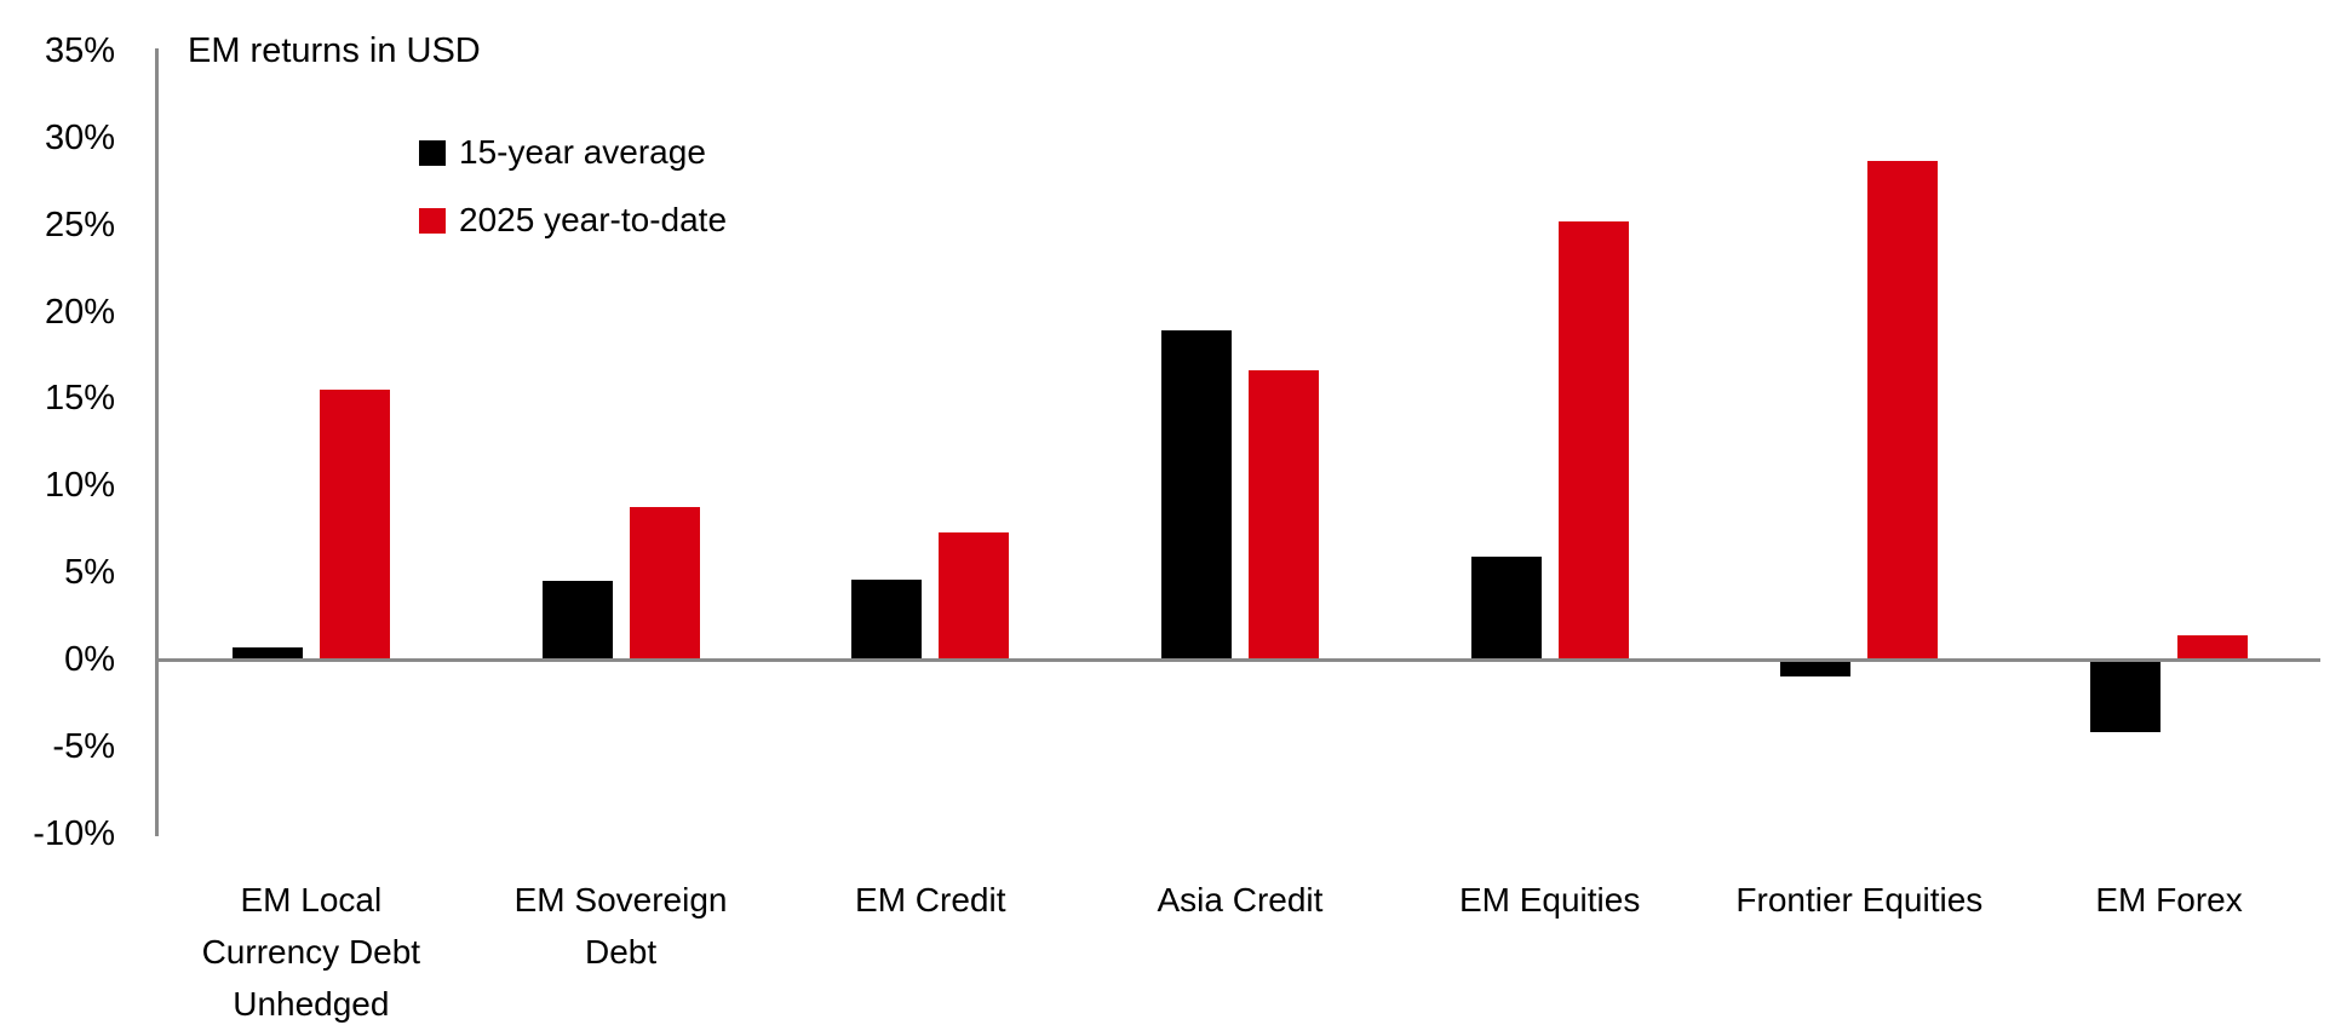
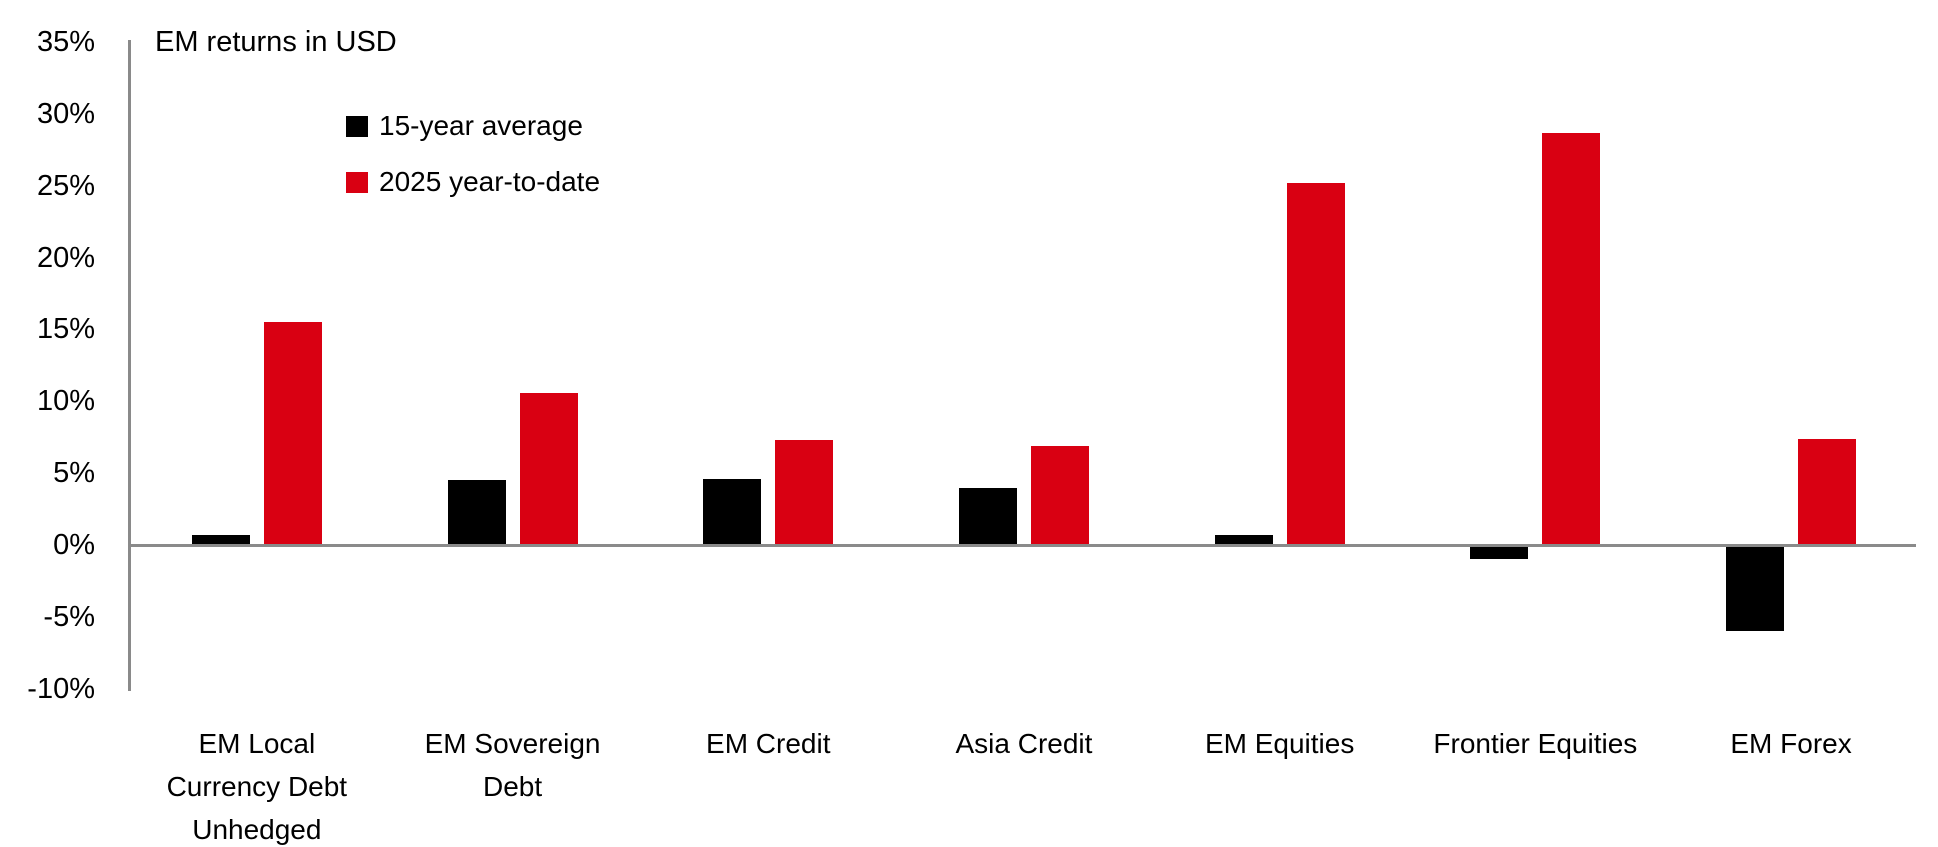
2025 year-to-date/EM Sovereign Debt: 8.8% -> 10.6%
15-year average/Asia Credit: 18.9% -> 4.0%
2025 year-to-date/Asia Credit: 16.6% -> 6.9%
15-year average/EM Equities: 5.9% -> 0.7%
15-year average/EM Forex: -4.2% -> -6.0%
2025 year-to-date/EM Forex: 1.4% -> 7.4%
